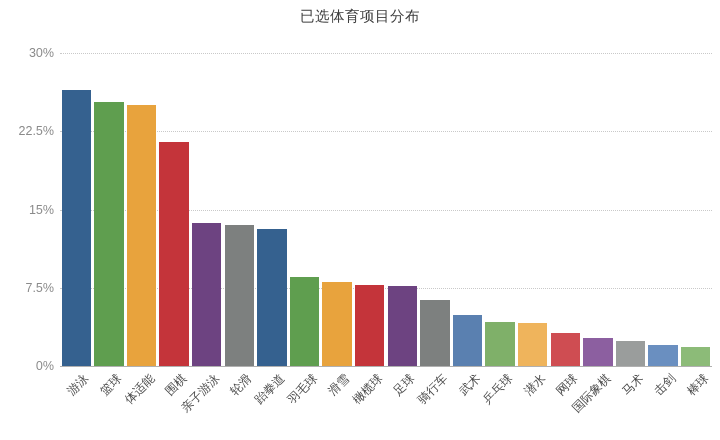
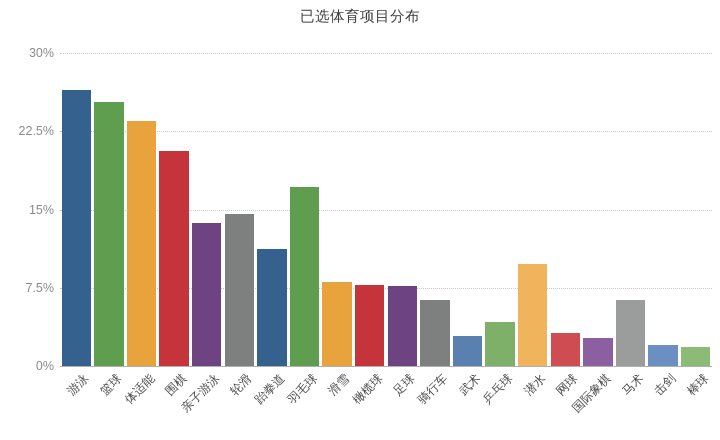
体适能: 25.0% -> 23.5%
围棋: 21.5% -> 20.6%
轮滑: 13.5% -> 14.6%
跆拳道: 13.1% -> 11.2%
羽毛球: 8.5% -> 17.2%
武术: 4.9% -> 2.9%
潜水: 4.1% -> 9.8%
马术: 2.4% -> 6.3%
